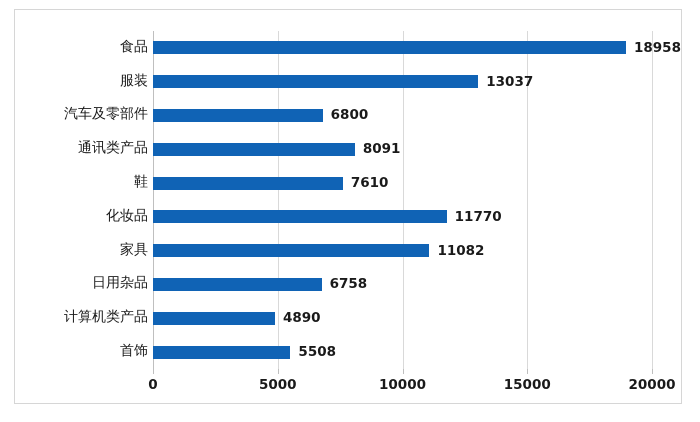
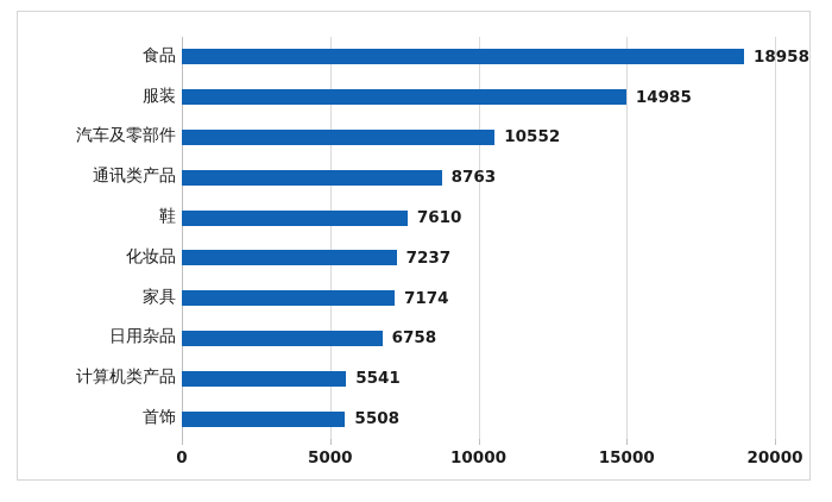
服装: 13037 -> 14985
汽车及零部件: 6800 -> 10552
通讯类产品: 8091 -> 8763
化妆品: 11770 -> 7237
家具: 11082 -> 7174
计算机类产品: 4890 -> 5541
